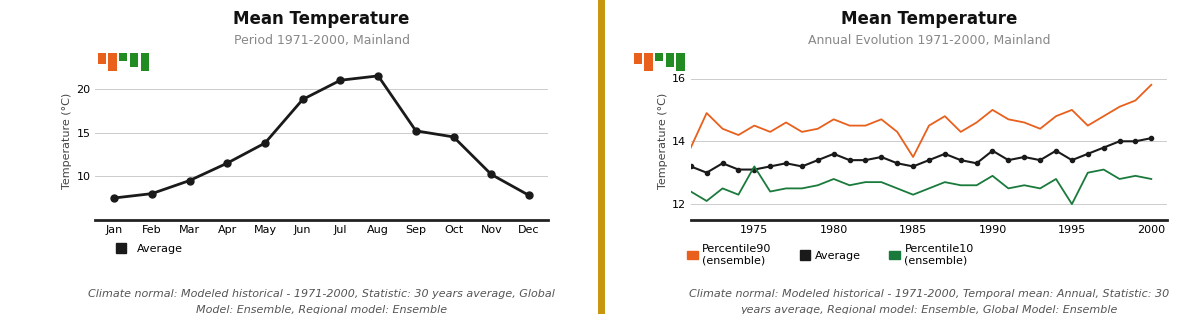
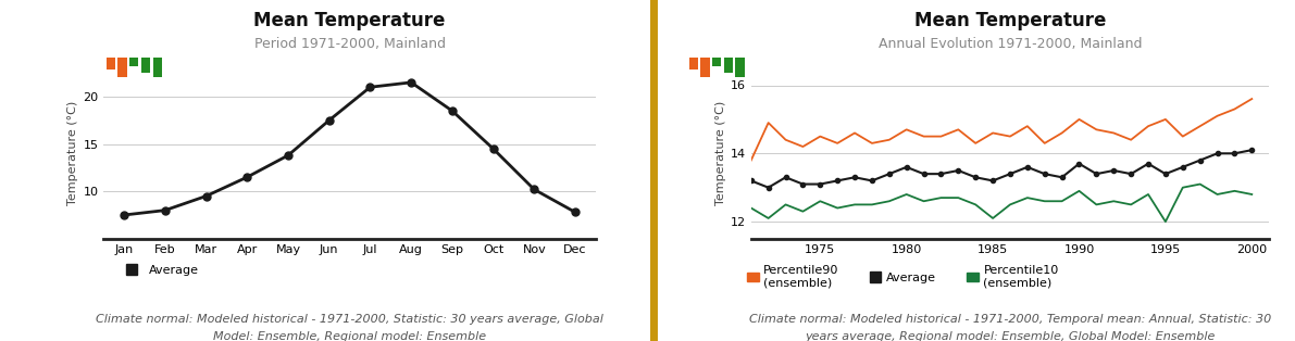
Jun: 18.8 -> 17.5
Sep: 15.2 -> 18.5
Percentile10 (ensemble)/1975: 13.2 -> 12.6
Percentile90 (ensemble)/1985: 13.5 -> 14.6
Percentile10 (ensemble)/1985: 12.3 -> 12.1
Percentile90 (ensemble)/2000: 15.8 -> 15.6
